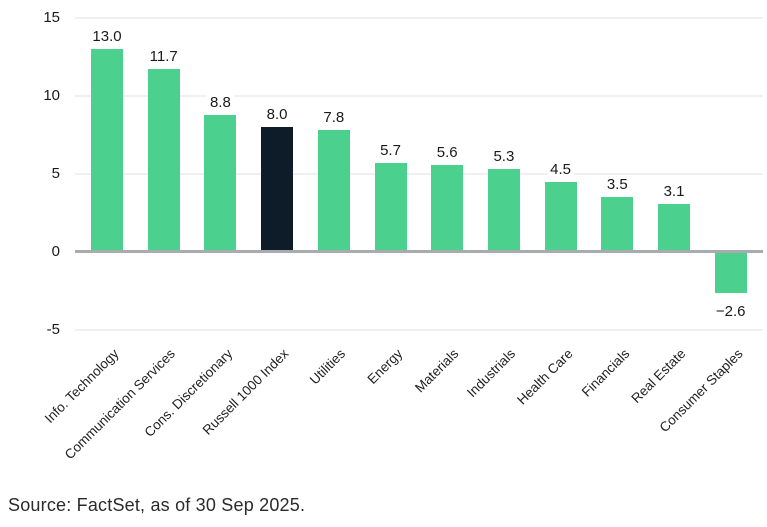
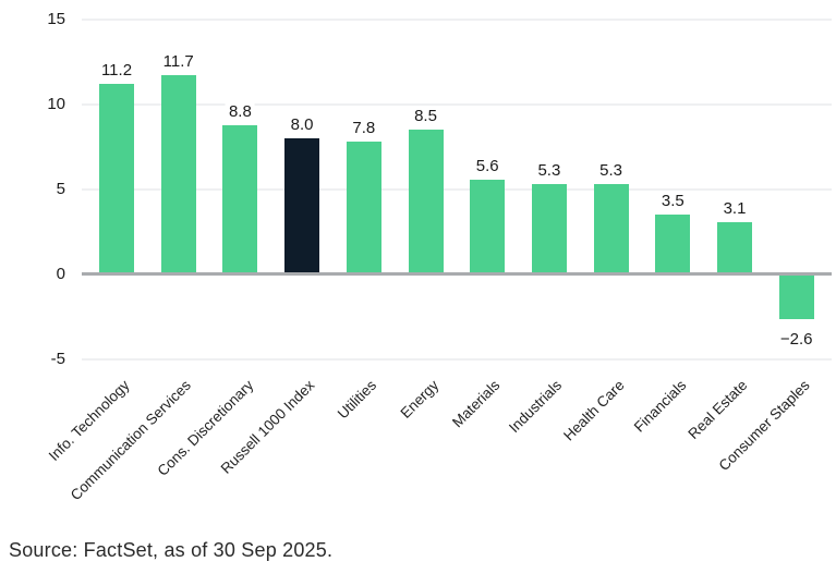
Info. Technology: 13.0 -> 11.2
Energy: 5.7 -> 8.5
Health Care: 4.5 -> 5.3
